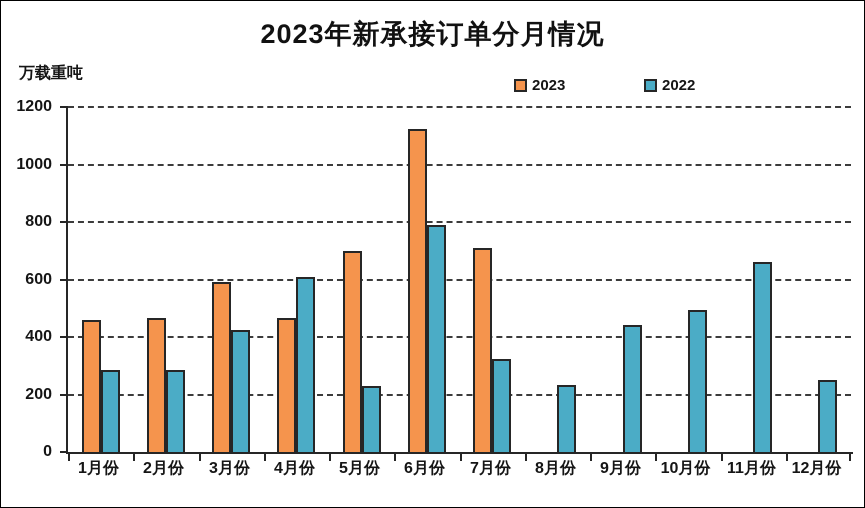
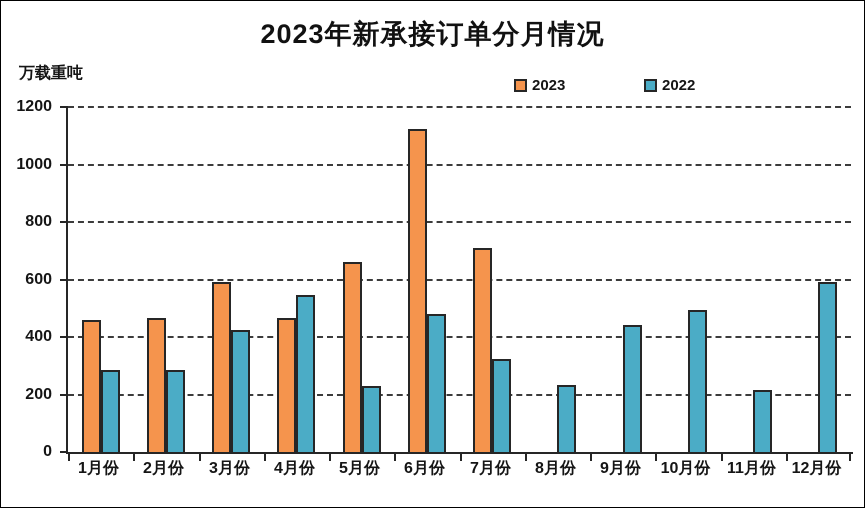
2022/4月份: 610 -> 540
2023/5月份: 700 -> 660
2022/6月份: 790 -> 480
2022/11月份: 660 -> 220
2022/12月份: 250 -> 590
